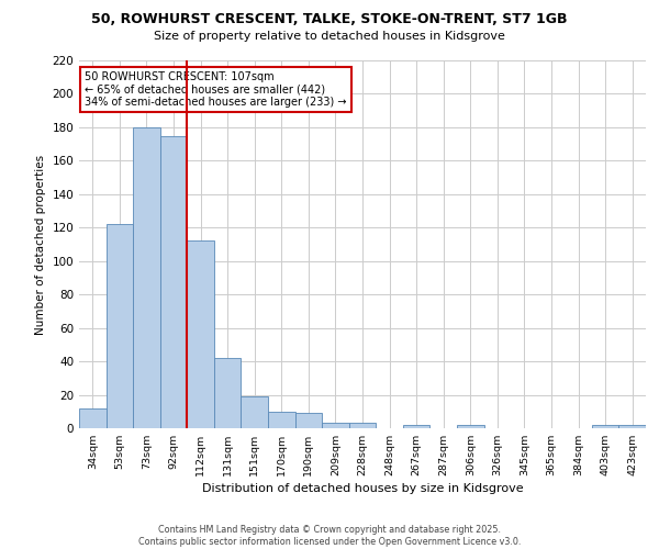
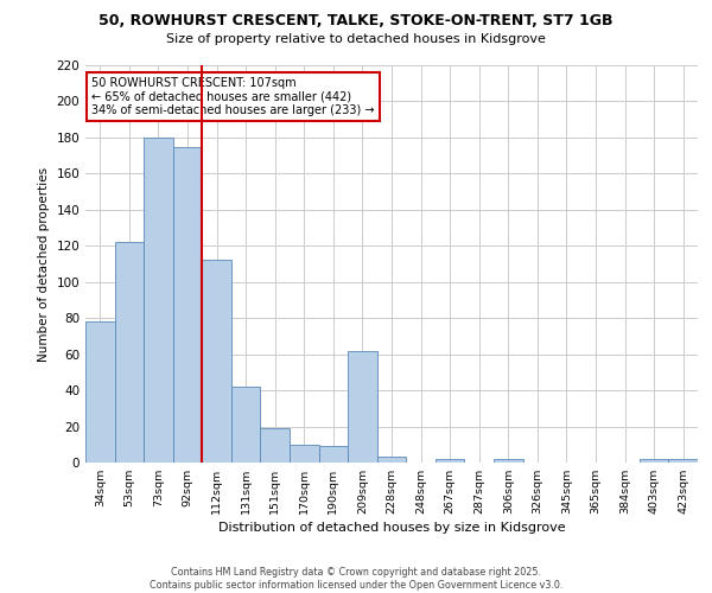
34sqm: 12 -> 78
209sqm: 3 -> 62
